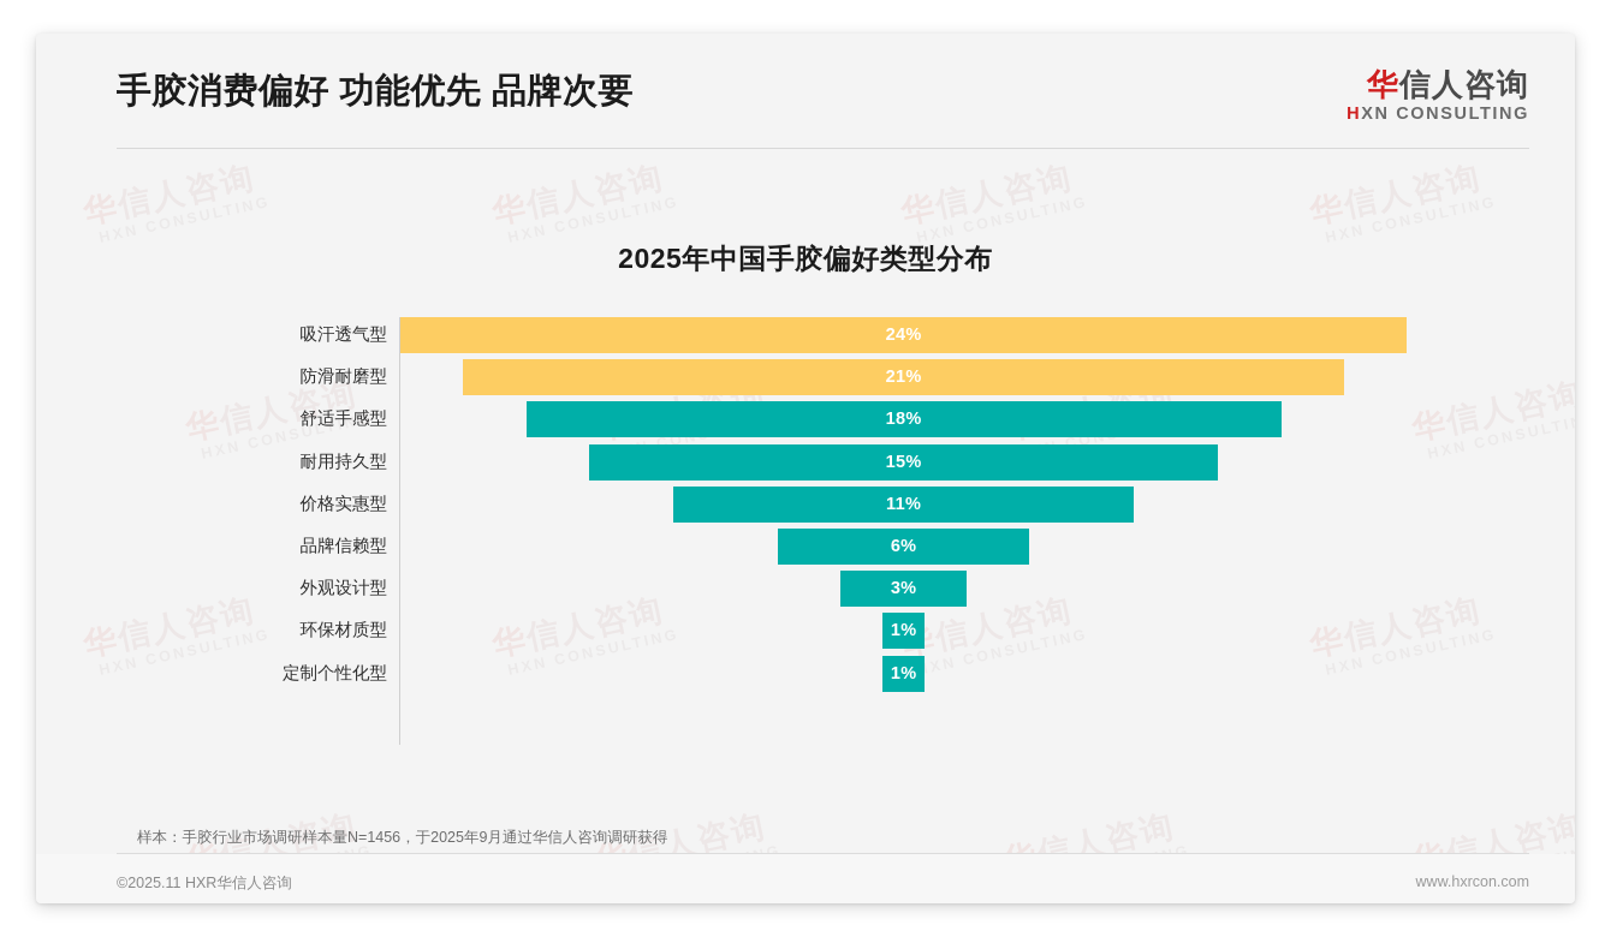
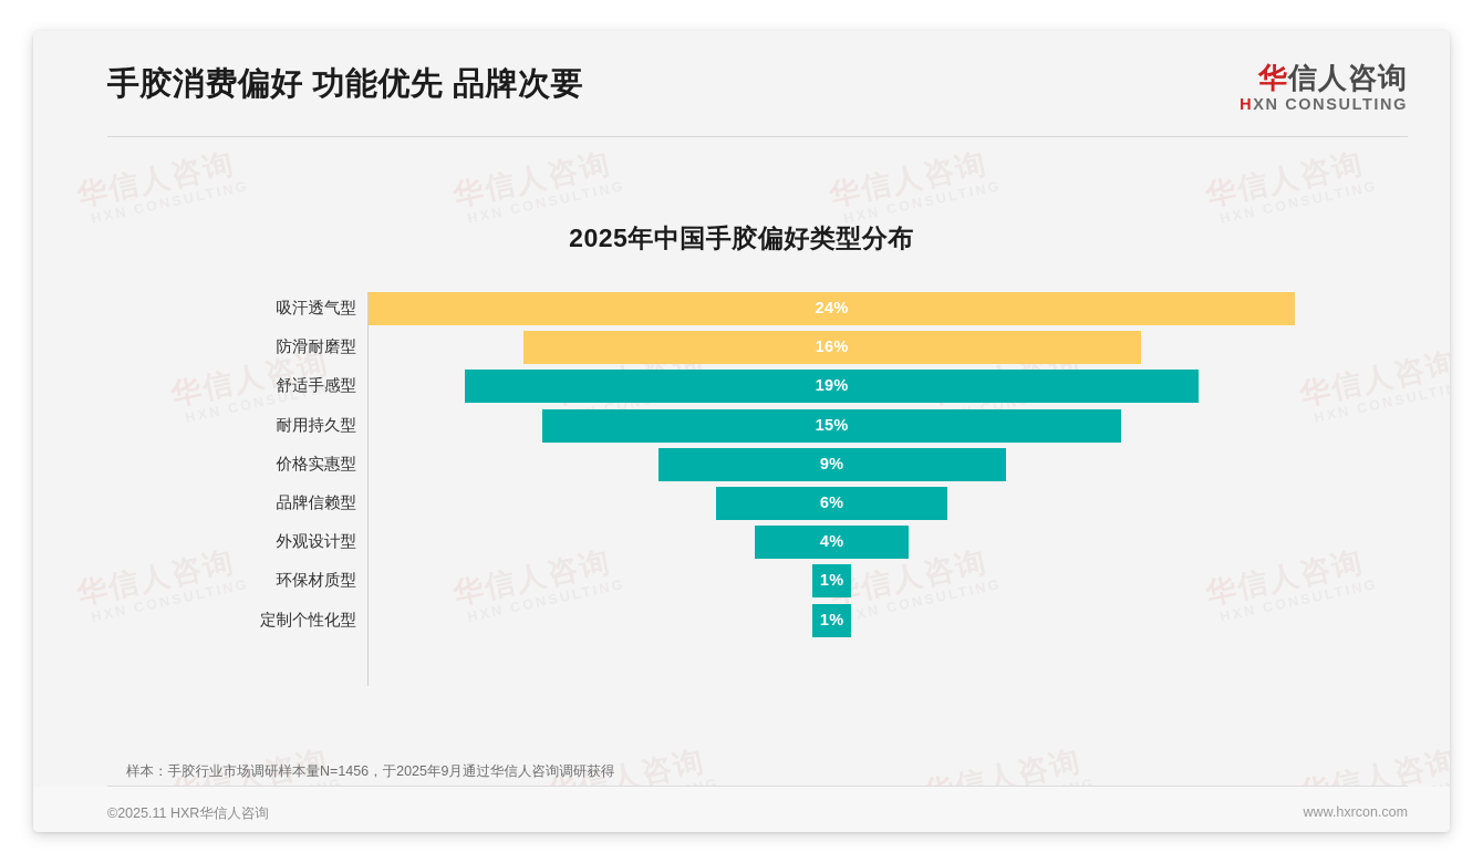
防滑耐磨型: 21% -> 16%
舒适手感型: 18% -> 19%
价格实惠型: 11% -> 9%
外观设计型: 3% -> 4%
